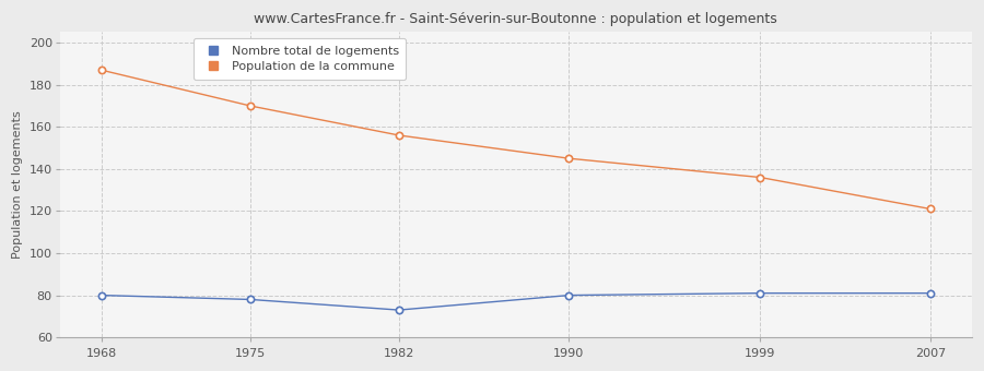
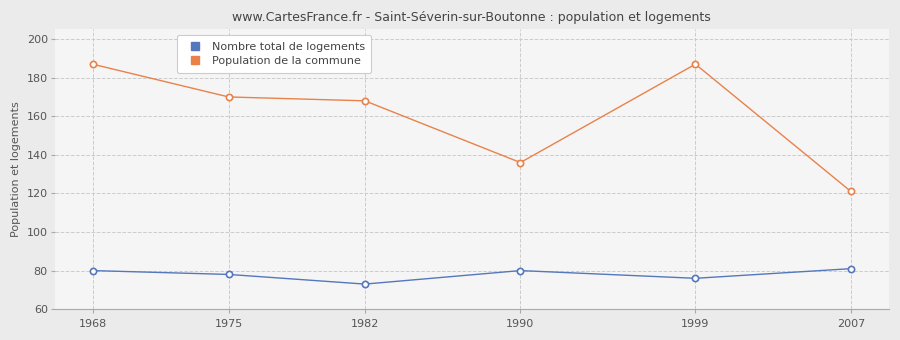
Population de la commune/1982: 156 -> 168
Population de la commune/1990: 145 -> 136
Nombre total de logements/1999: 81 -> 76
Population de la commune/1999: 136 -> 187
